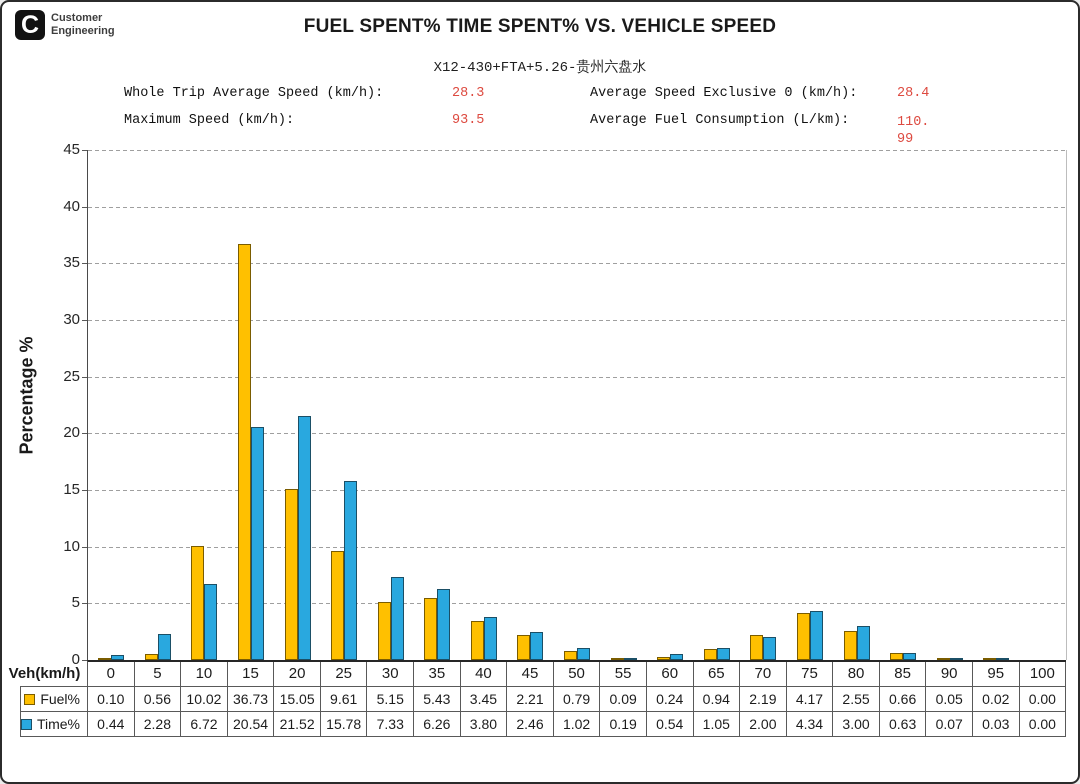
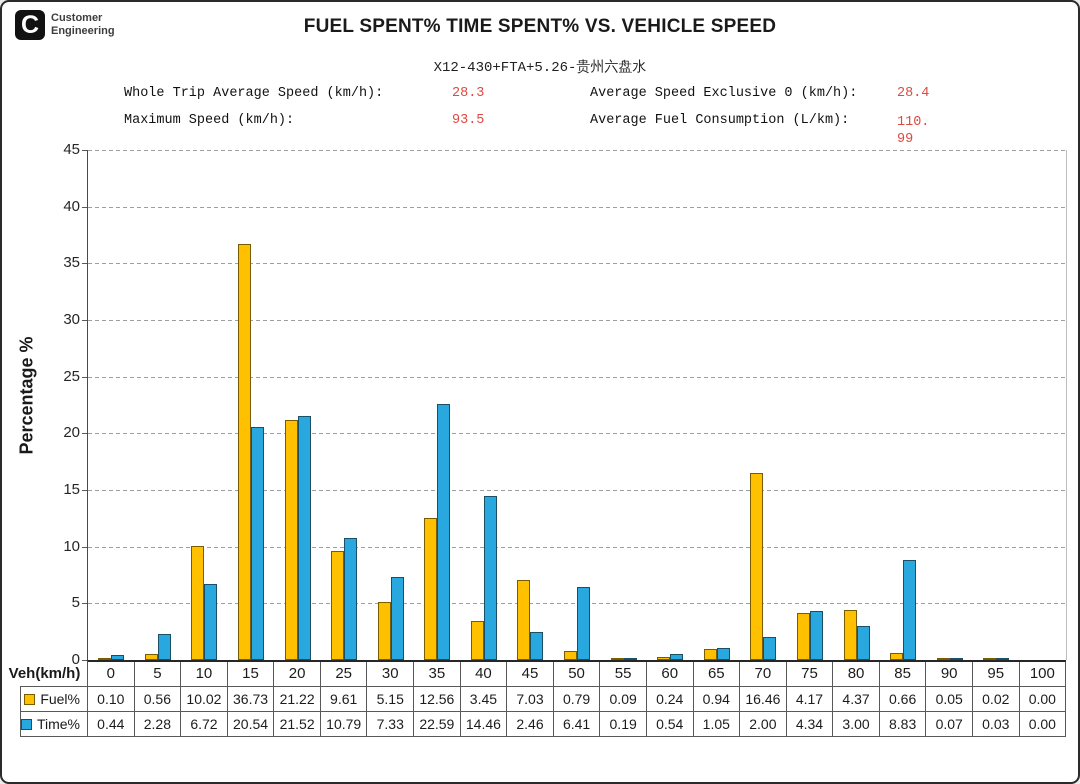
Fuel%/20: 15.05 -> 21.22
Time%/25: 15.78 -> 10.79
Fuel%/35: 5.43 -> 12.56
Time%/35: 6.26 -> 22.59
Time%/40: 3.80 -> 14.46
Fuel%/45: 2.21 -> 7.03
Time%/50: 1.02 -> 6.41
Fuel%/70: 2.19 -> 16.46
Fuel%/80: 2.55 -> 4.37
Time%/85: 0.63 -> 8.83
